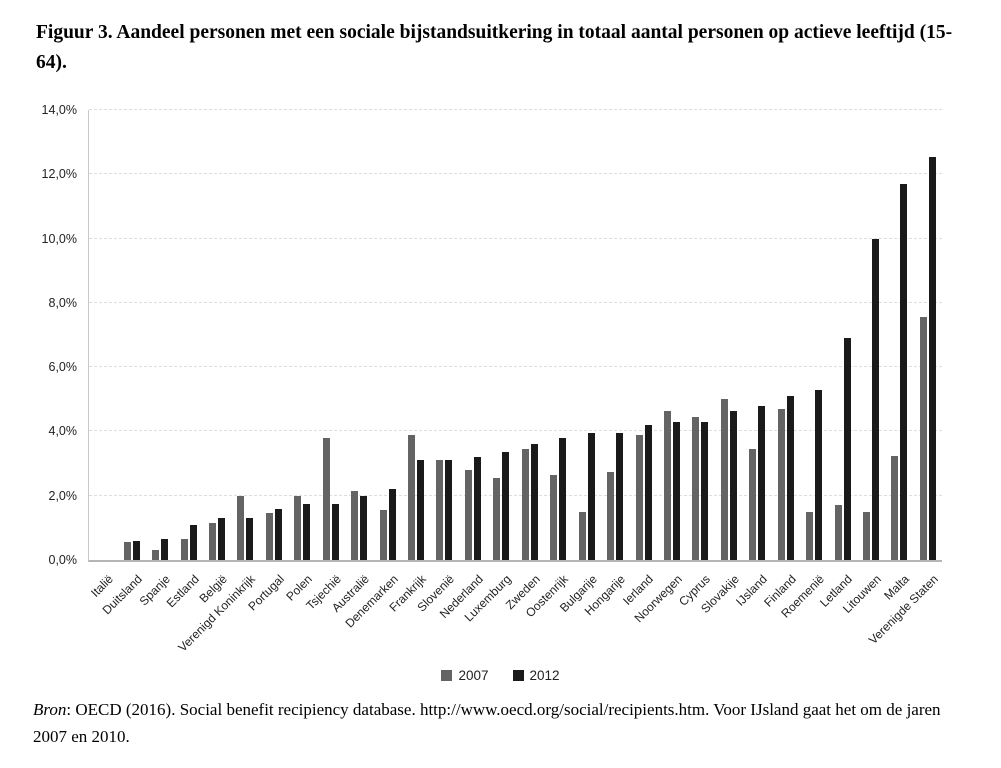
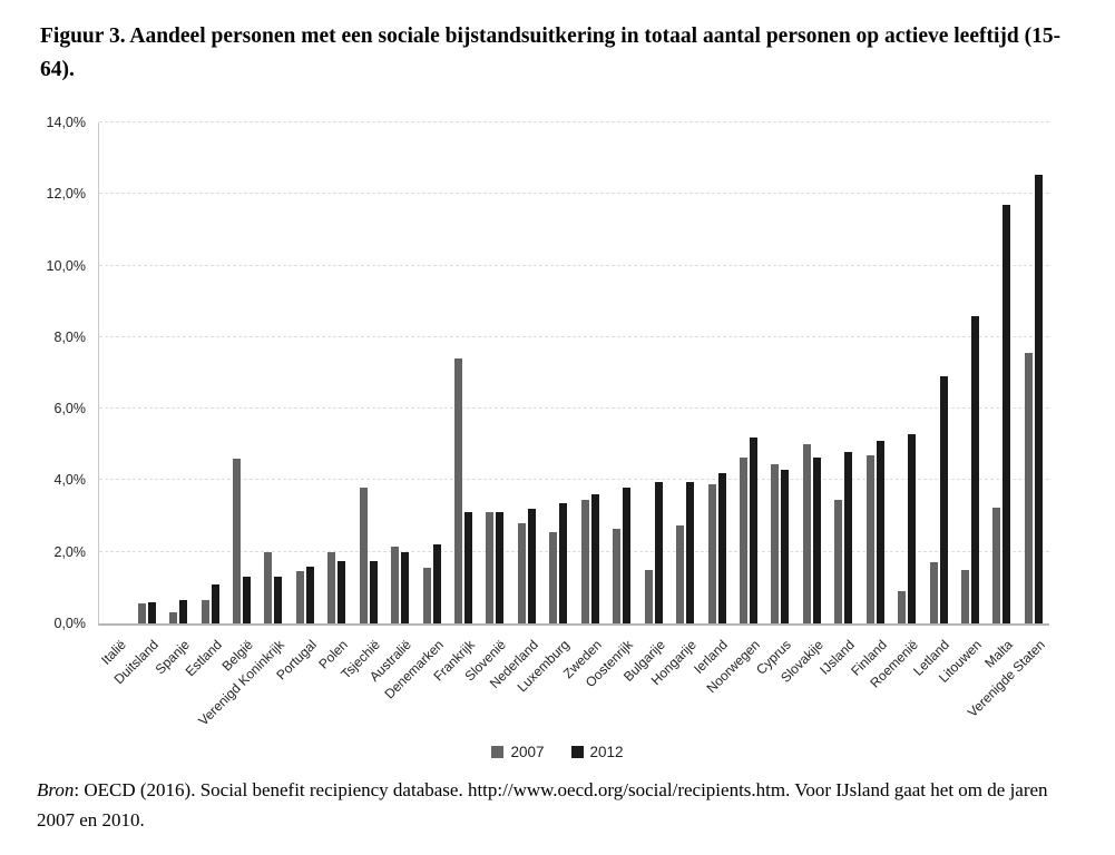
2007/België: 1,1% -> 4,6%
2007/Frankrijk: 3,9% -> 7,4%
2012/Noorwegen: 4,3% -> 5,2%
2007/Roemenië: 1,5% -> 0,9%
2012/Litouwen: 10,0% -> 8,6%
